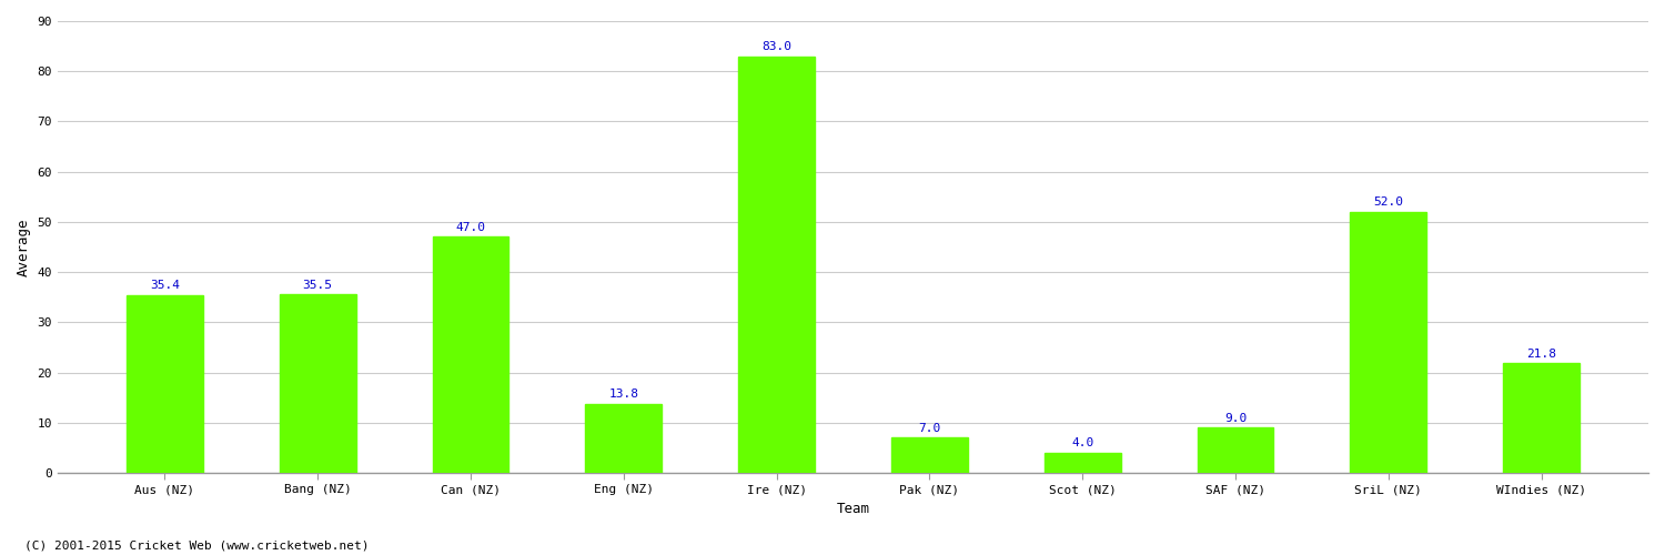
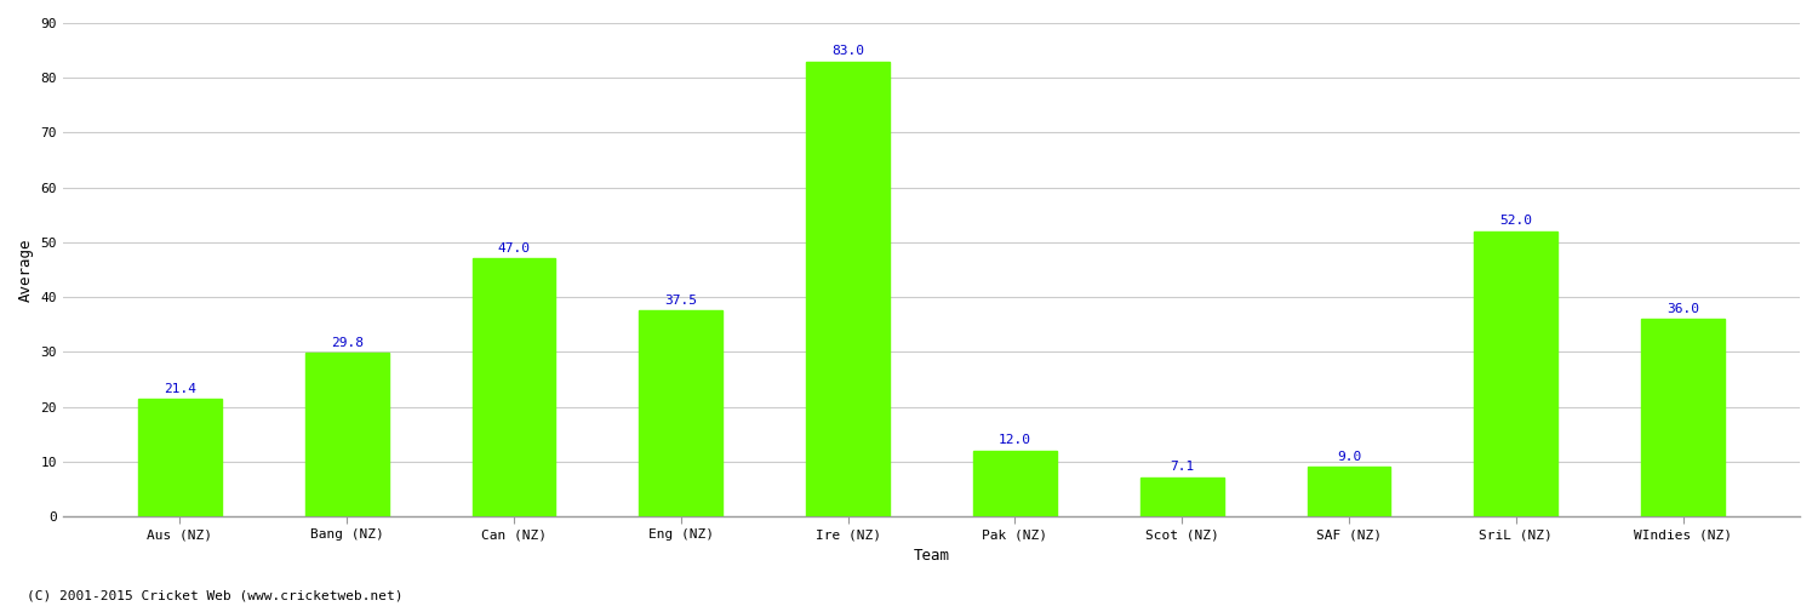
Aus (NZ): 35.4 -> 21.4
Bang (NZ): 35.5 -> 29.8
Eng (NZ): 13.8 -> 37.5
Pak (NZ): 7.0 -> 12.0
Scot (NZ): 4.0 -> 7.1
WIndies (NZ): 21.8 -> 36.0
